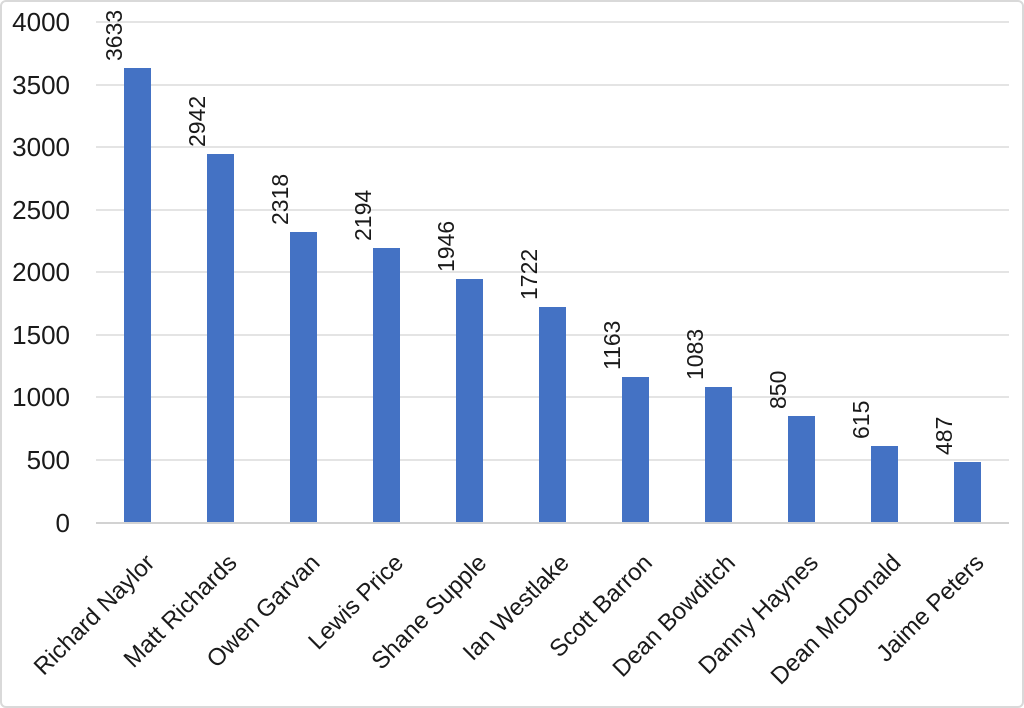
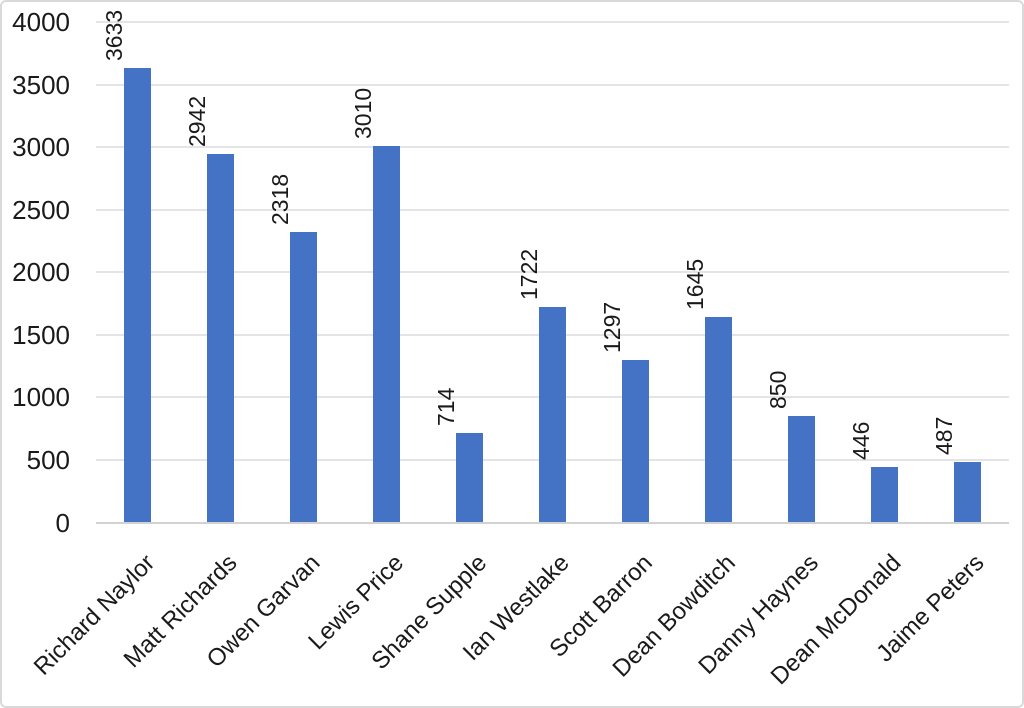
Lewis Price: 2194 -> 3010
Shane Supple: 1946 -> 714
Scott Barron: 1163 -> 1297
Dean Bowditch: 1083 -> 1645
Dean McDonald: 615 -> 446
